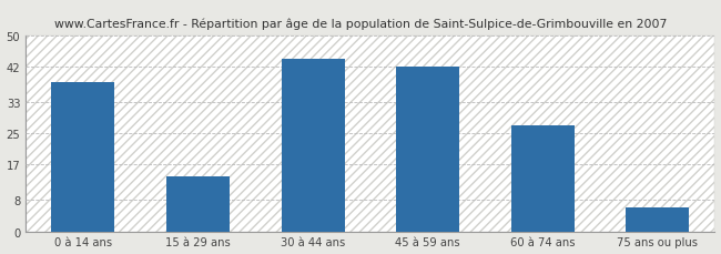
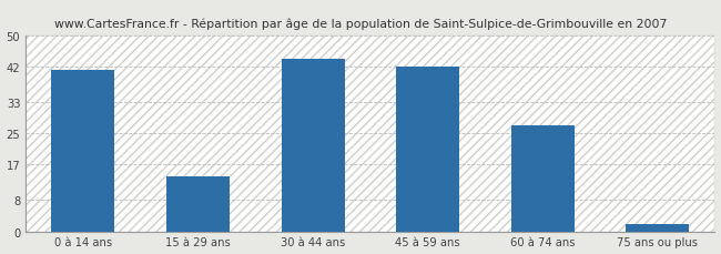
0 à 14 ans: 38 -> 41
75 ans ou plus: 6 -> 2
